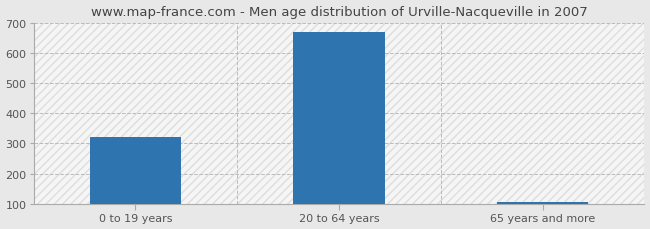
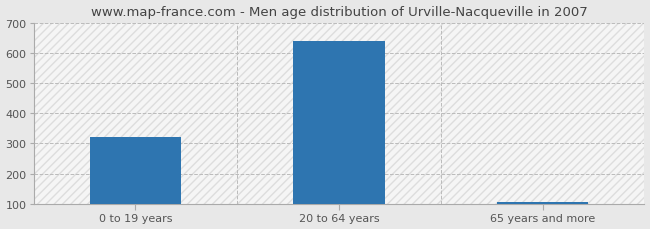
20 to 64 years: 670 -> 640
